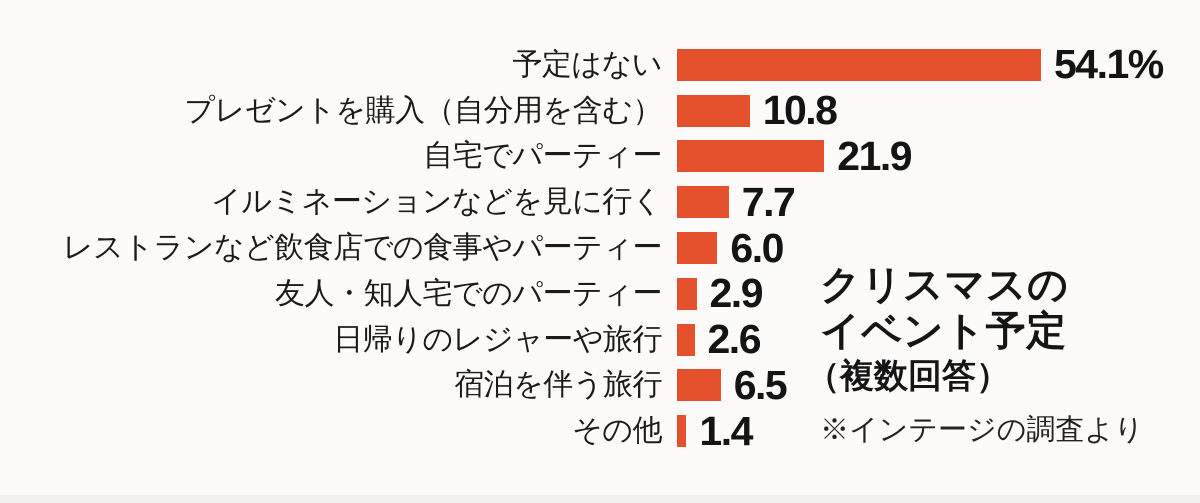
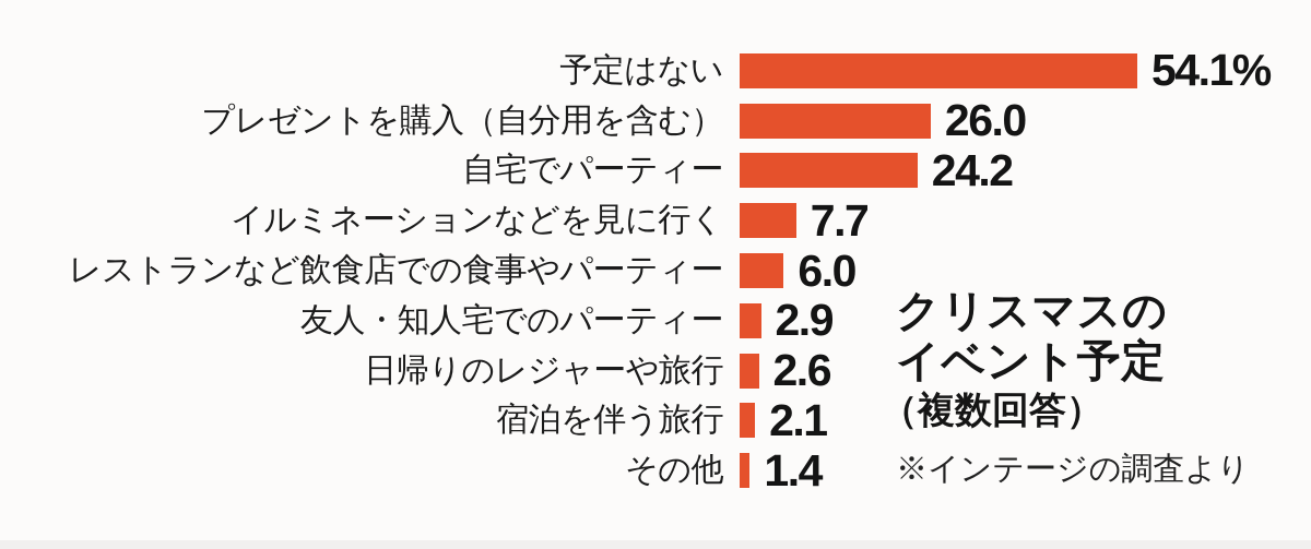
プレゼントを購入（自分用を含む）: 10.8 -> 26.0
自宅でパーティー: 21.9 -> 24.2
宿泊を伴う旅行: 6.5 -> 2.1
